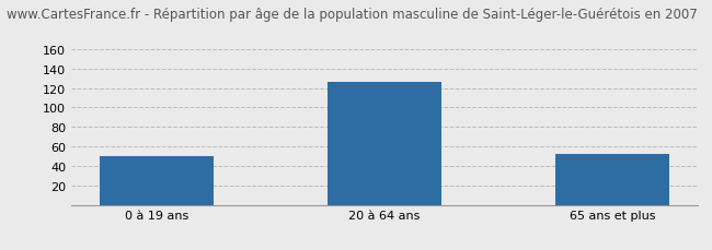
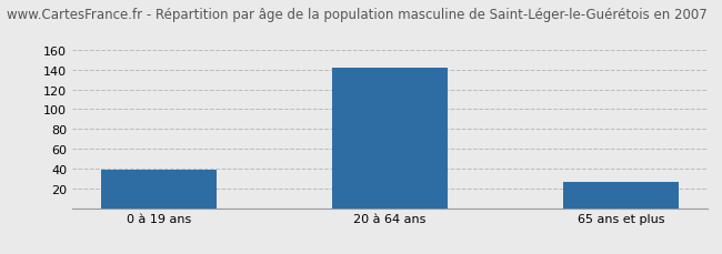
0 à 19 ans: 50 -> 39
20 à 64 ans: 126 -> 142
65 ans et plus: 52 -> 27
